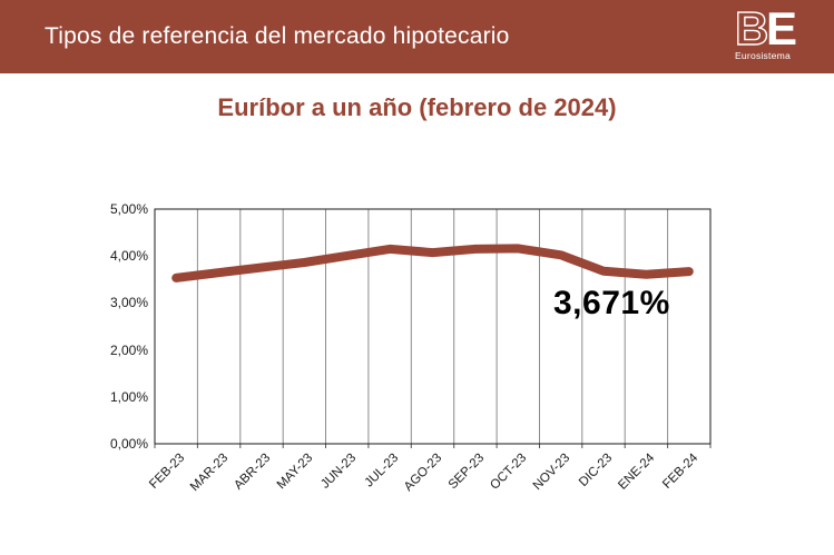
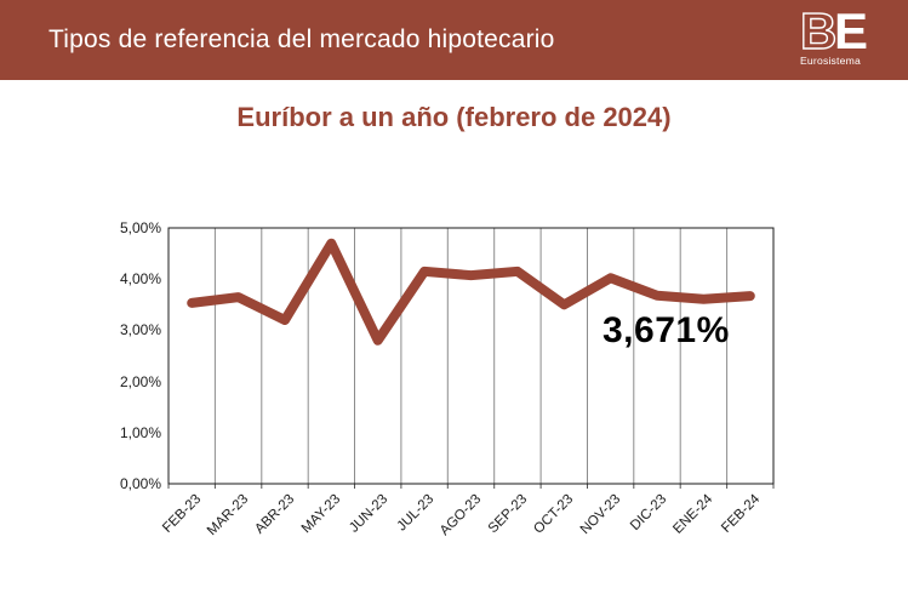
ABR-23: 3,8% -> 3,2%
MAY-23: 3,9% -> 4,7%
JUN-23: 4,0% -> 2,8%
OCT-23: 4,2% -> 3,5%
